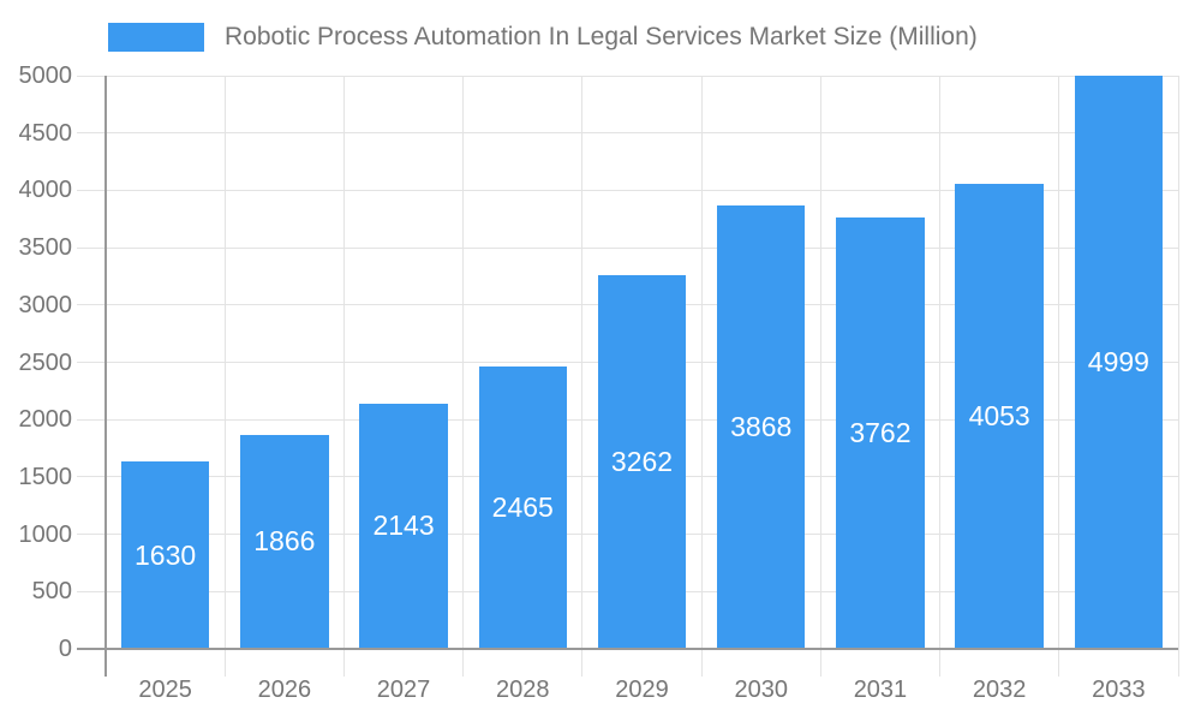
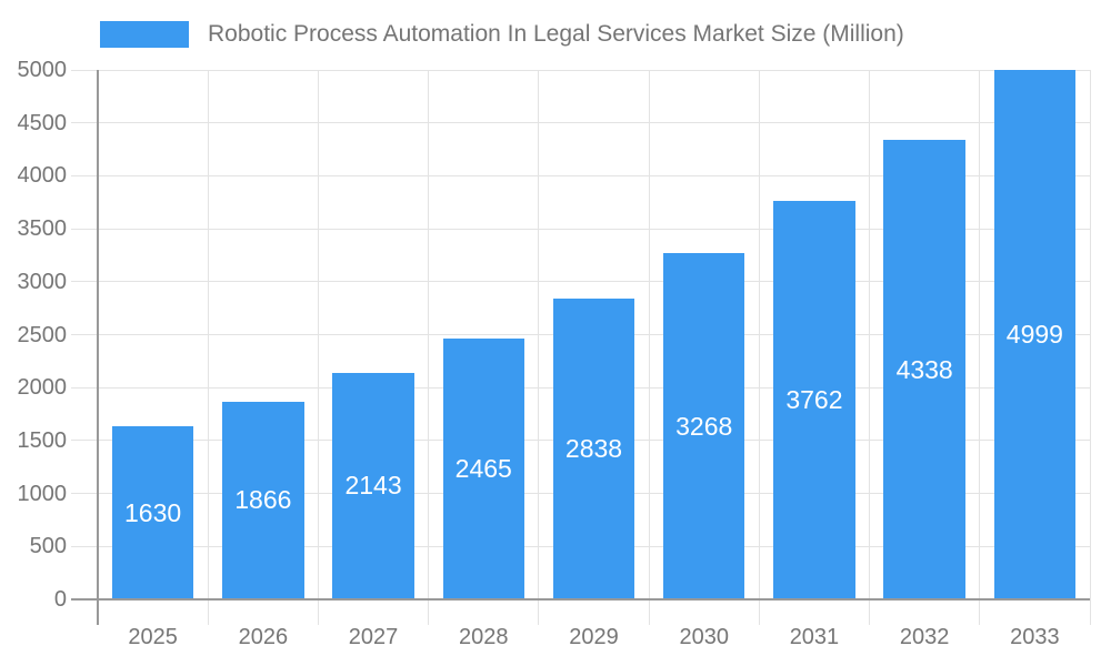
2029: 3262 -> 2838
2030: 3868 -> 3268
2032: 4053 -> 4338
